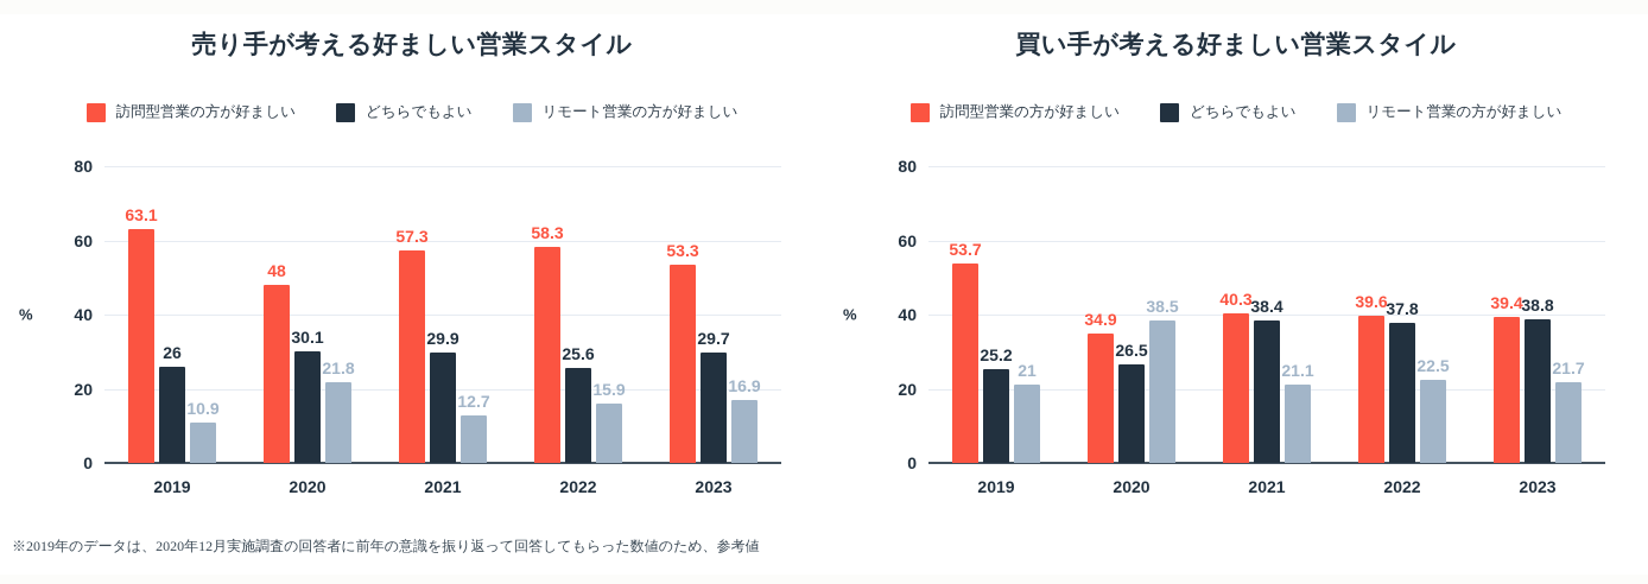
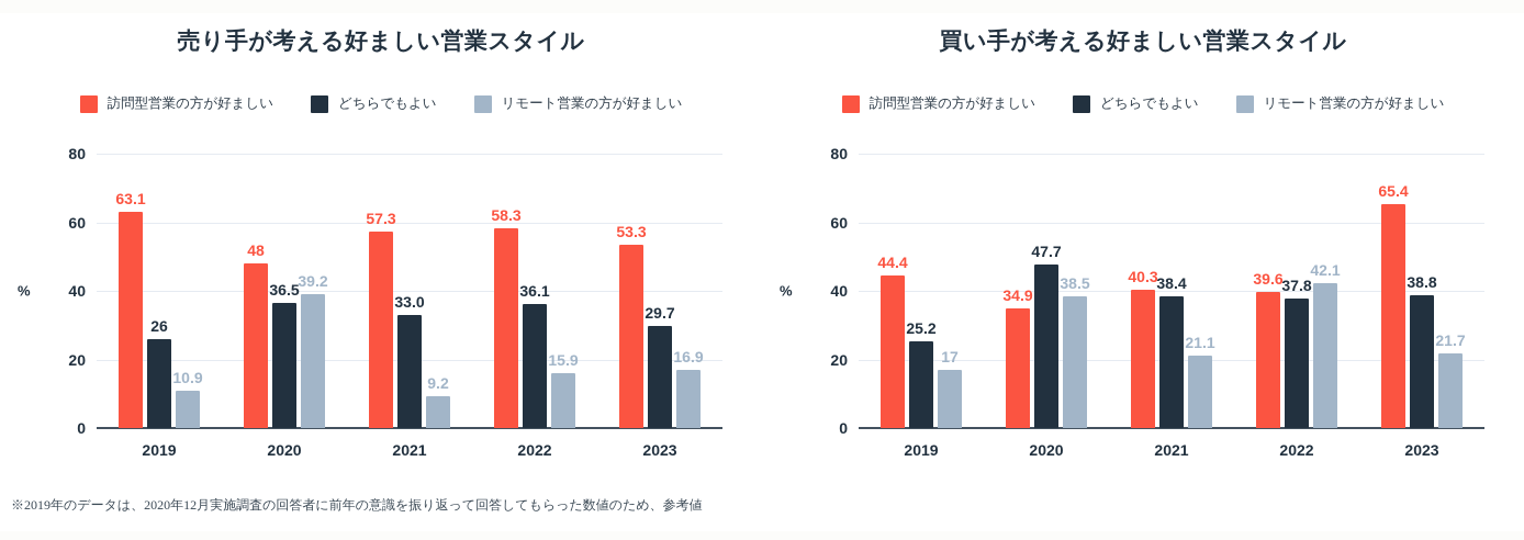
売り手が考える好ましい営業スタイル/どちらでもよい/2020: 30.1 -> 36.5
売り手が考える好ましい営業スタイル/リモート営業の方が好ましい/2020: 21.8 -> 39.2
売り手が考える好ましい営業スタイル/どちらでもよい/2021: 29.9 -> 33.0
売り手が考える好ましい営業スタイル/リモート営業の方が好ましい/2021: 12.7 -> 9.2
売り手が考える好ましい営業スタイル/どちらでもよい/2022: 25.6 -> 36.1
買い手が考える好ましい営業スタイル/訪問型営業の方が好ましい/2019: 53.7 -> 44.4
買い手が考える好ましい営業スタイル/リモート営業の方が好ましい/2019: 21 -> 17
買い手が考える好ましい営業スタイル/どちらでもよい/2020: 26.5 -> 47.7
買い手が考える好ましい営業スタイル/リモート営業の方が好ましい/2022: 22.5 -> 42.1
買い手が考える好ましい営業スタイル/訪問型営業の方が好ましい/2023: 39.4 -> 65.4
